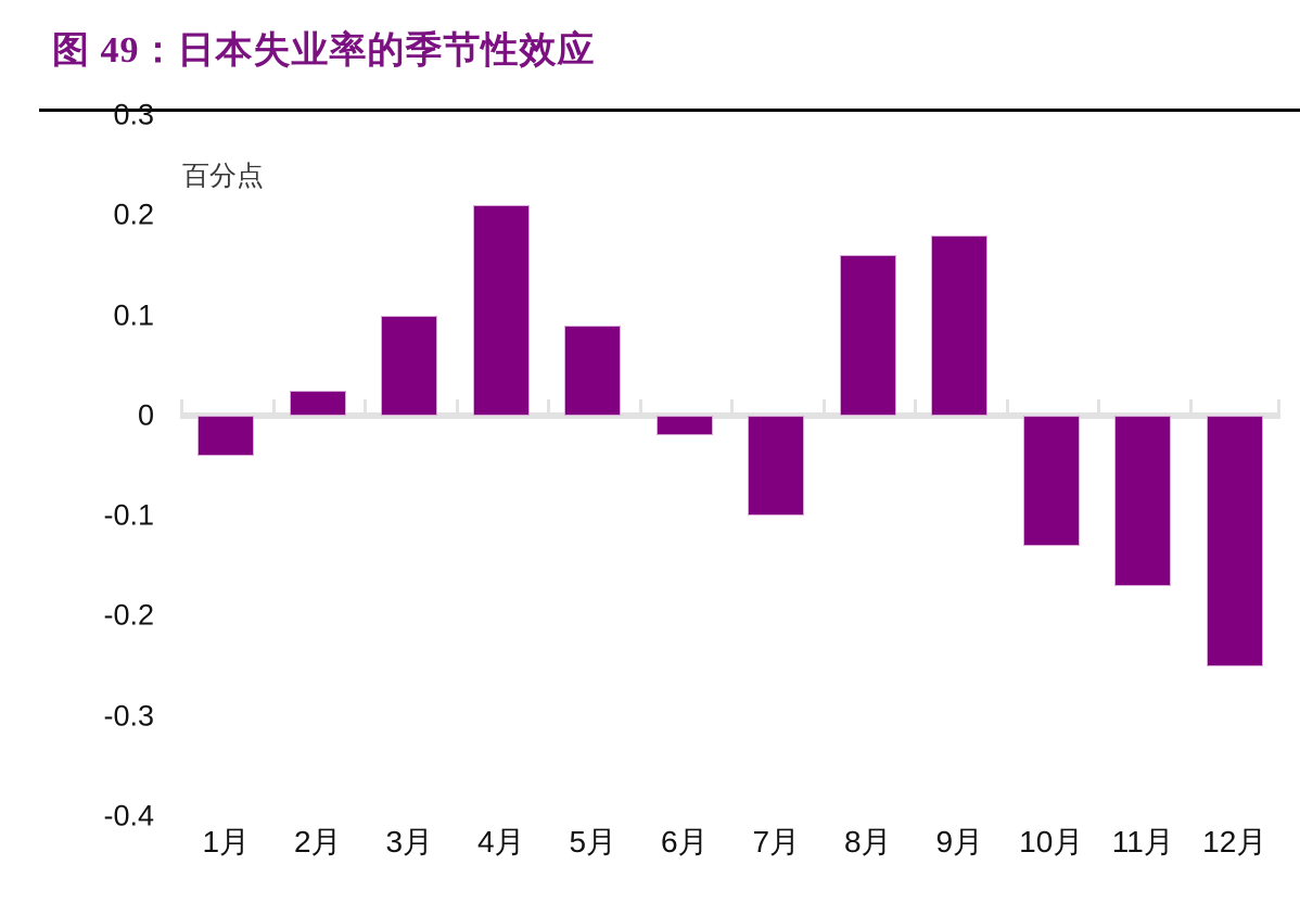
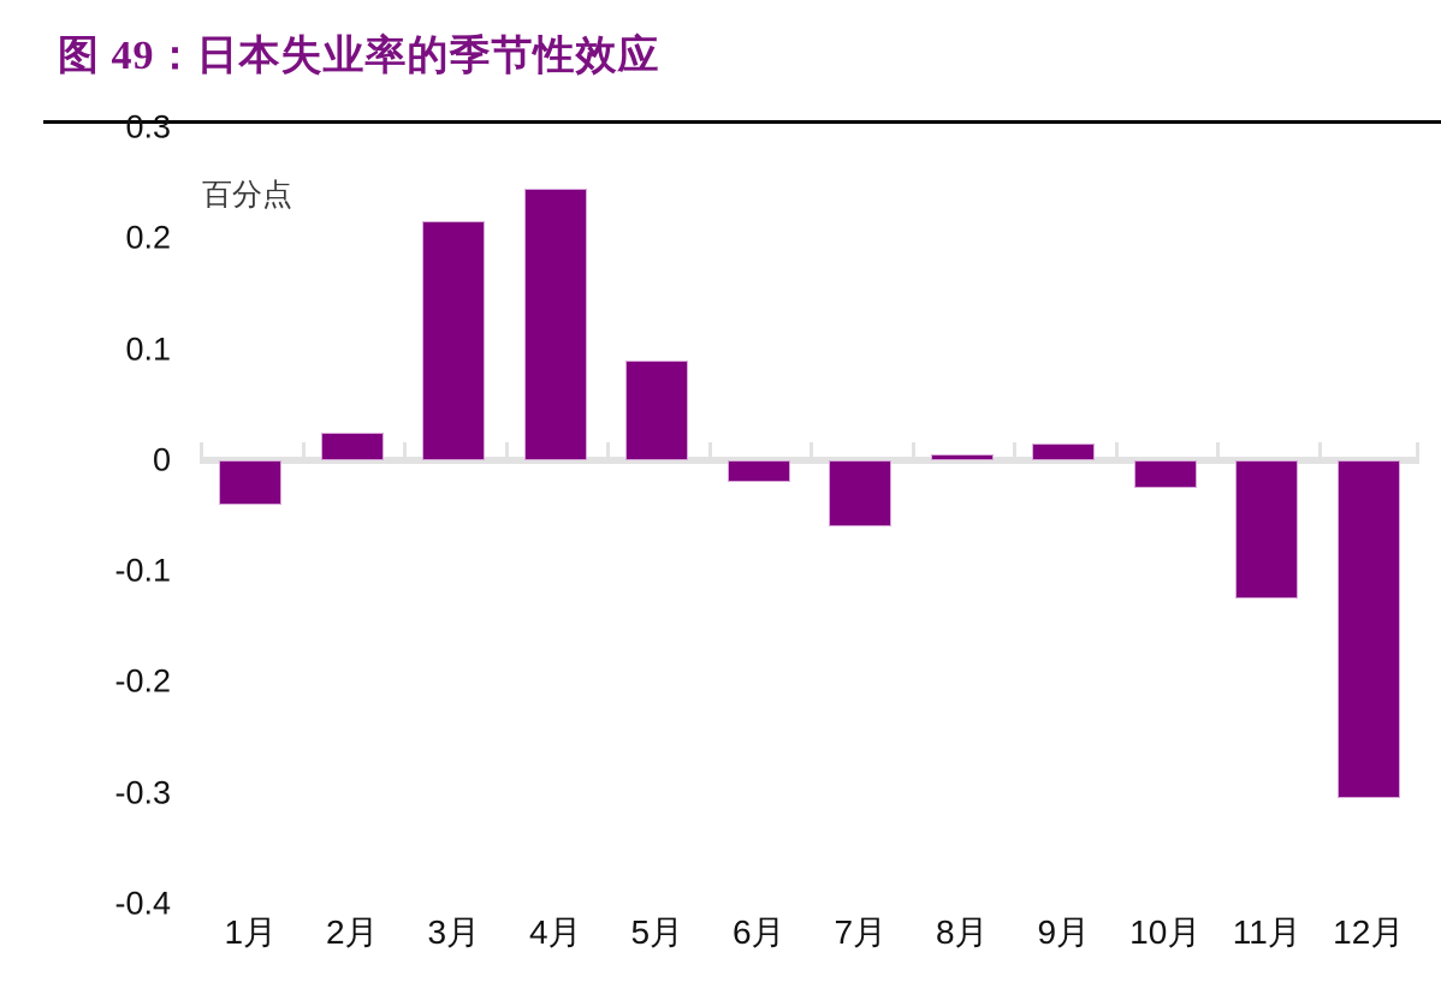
3月: 0.10 -> 0.21
4月: 0.21 -> 0.24
7月: -0.10 -> -0.06
8月: 0.16 -> 0.01
9月: 0.18 -> 0.01
10月: -0.13 -> -0.03
11月: -0.17 -> -0.12
12月: -0.25 -> -0.30
